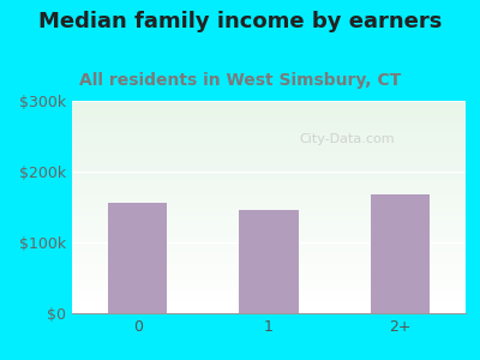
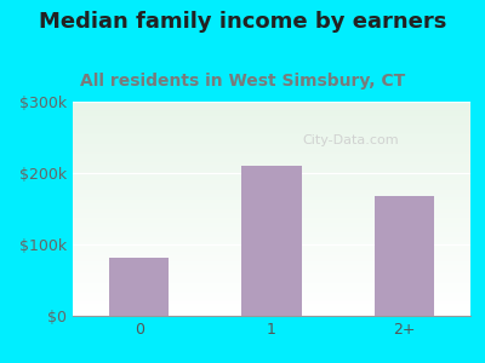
0: $156k -> $82k
1: $146k -> $210k
